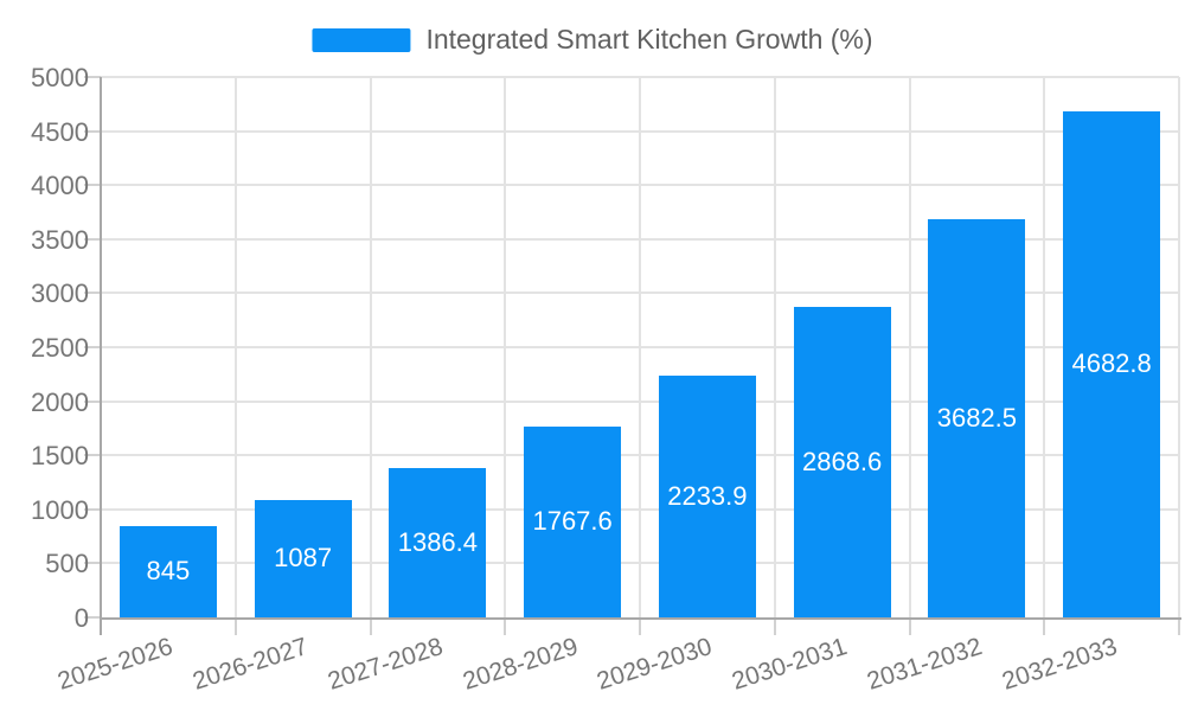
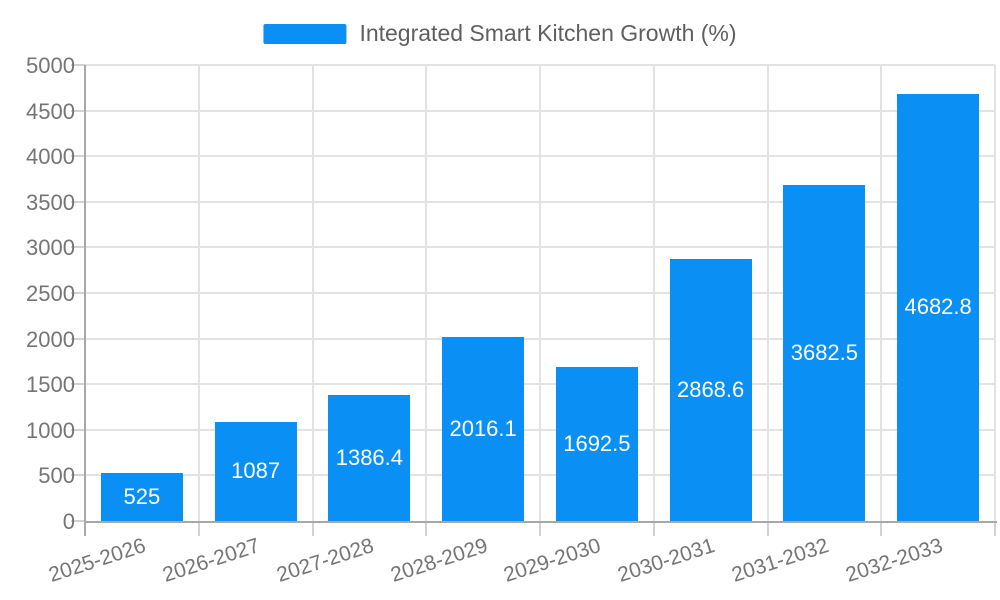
2025-2026: 845 -> 525
2028-2029: 1767.6 -> 2016.1
2029-2030: 2233.9 -> 1692.5
